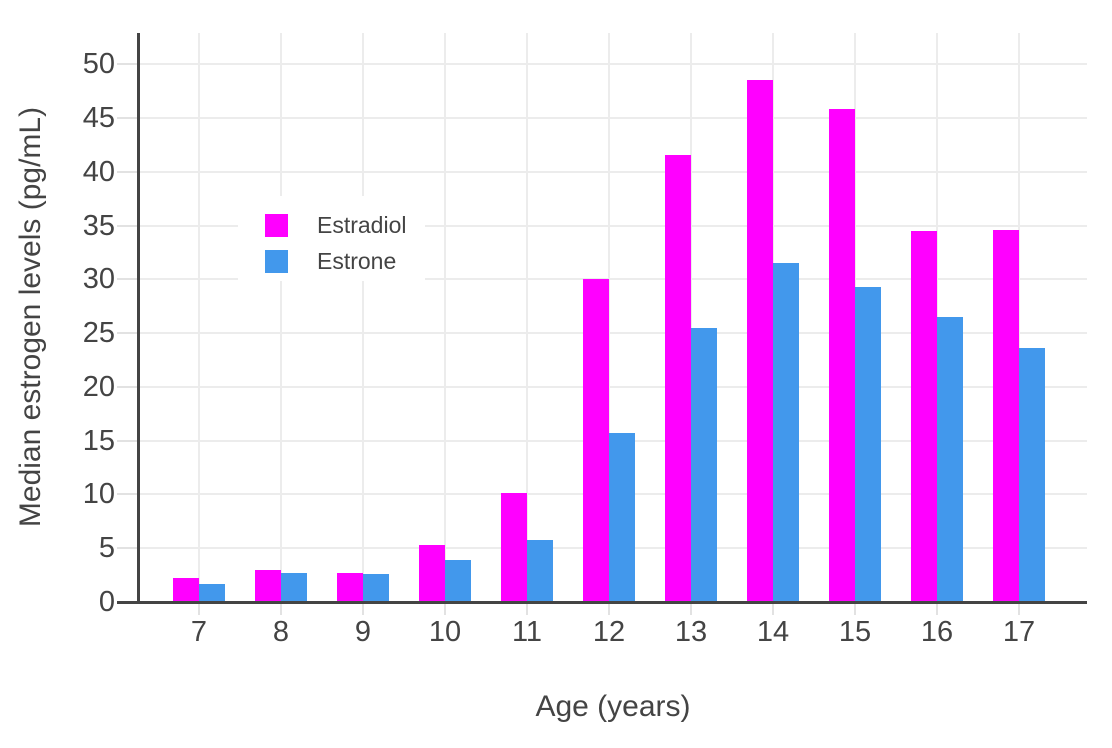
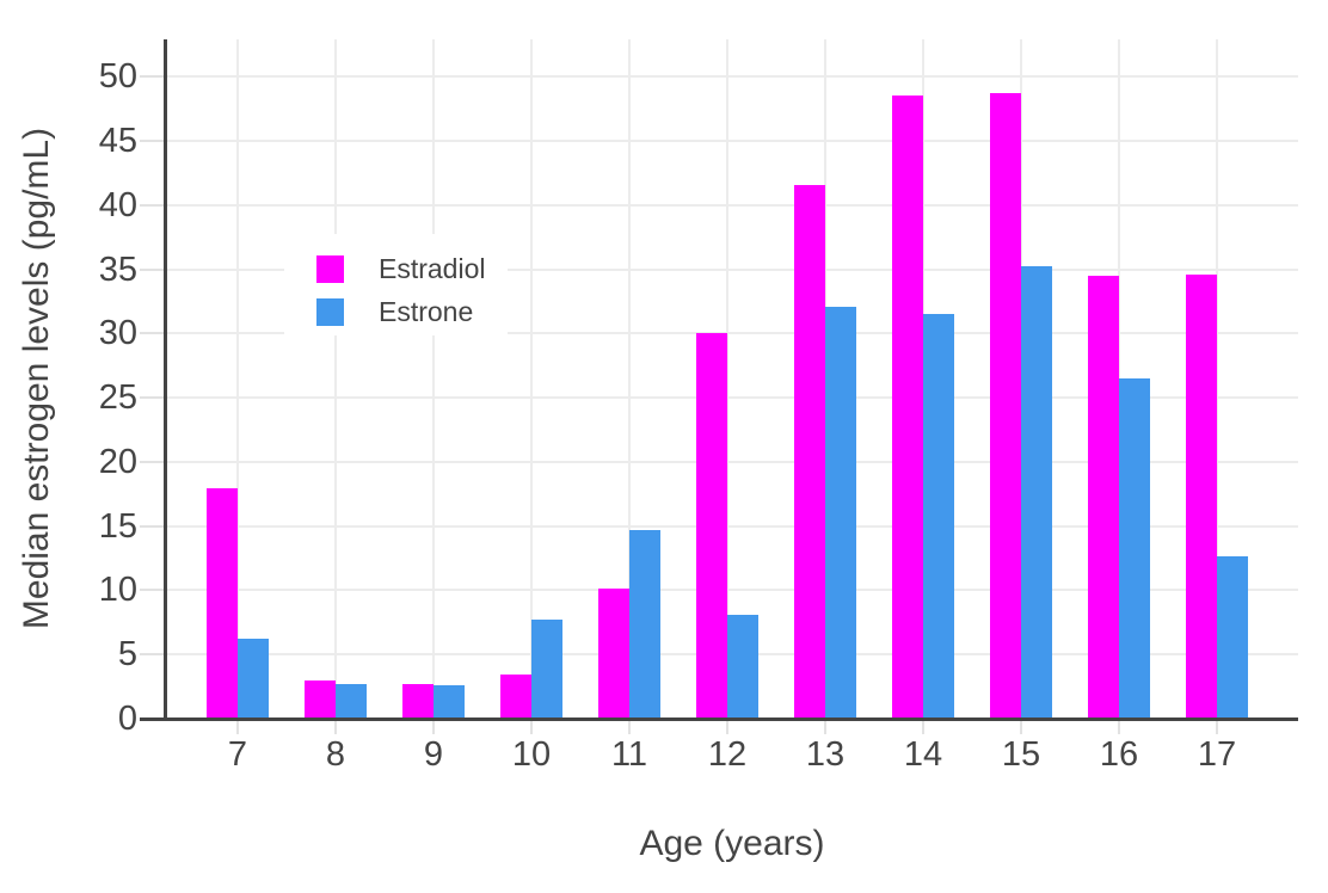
Estradiol/7: 2.2 -> 17.9
Estrone/7: 1.7 -> 6.2
Estradiol/10: 5.3 -> 3.4
Estrone/10: 3.9 -> 7.7
Estrone/11: 5.8 -> 14.7
Estrone/12: 15.7 -> 8.1
Estrone/13: 25.5 -> 32.1
Estradiol/15: 45.8 -> 48.7
Estrone/15: 29.3 -> 35.2
Estrone/17: 23.6 -> 12.6
